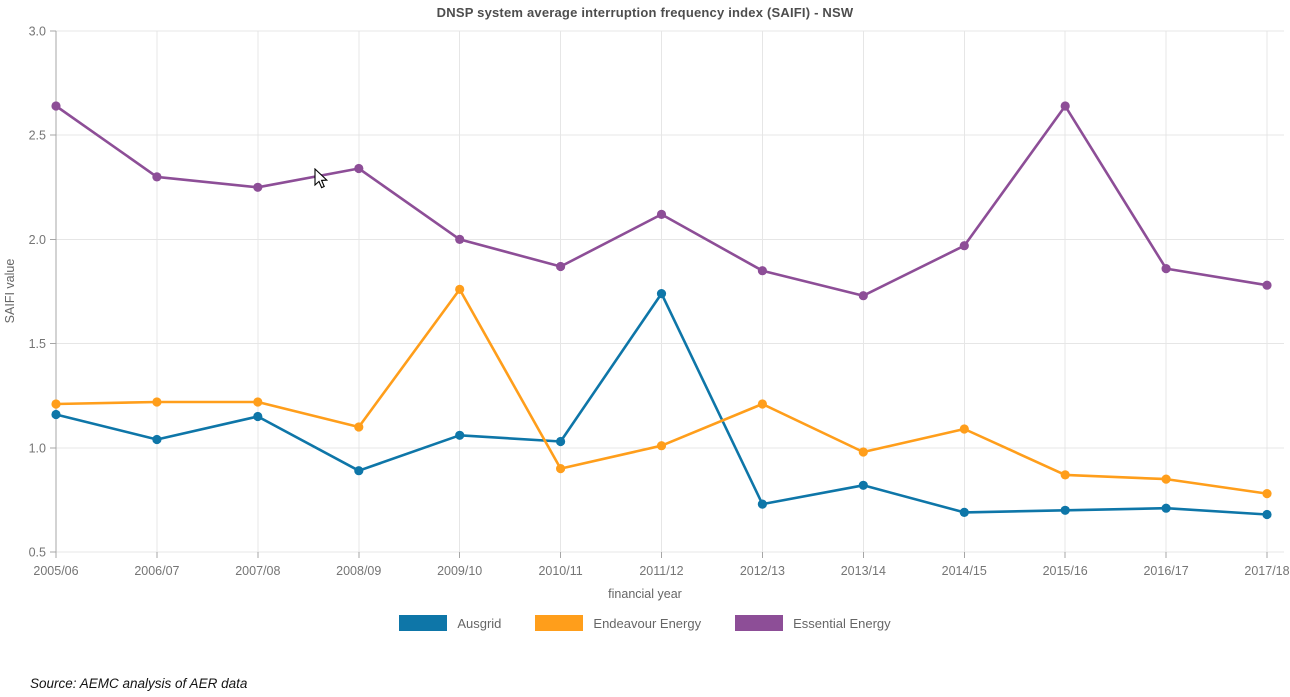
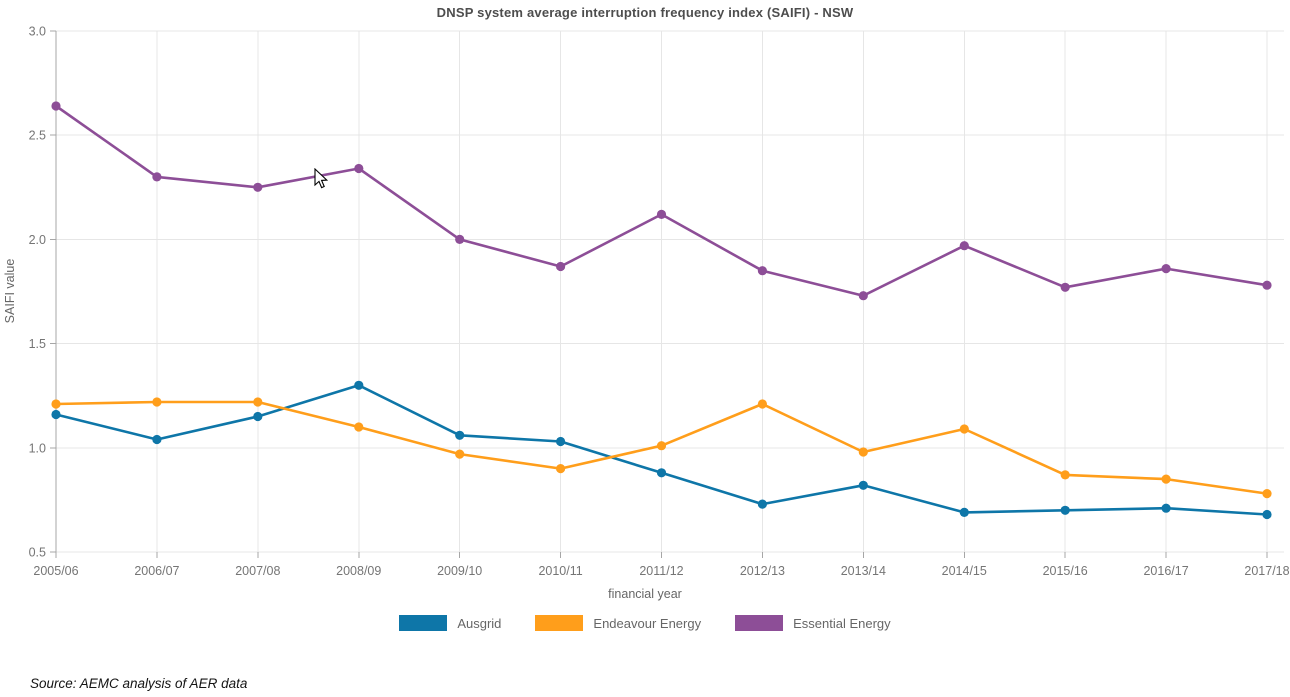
Ausgrid/2008/09: 0.89 -> 1.30
Endeavour Energy/2009/10: 1.76 -> 0.97
Ausgrid/2011/12: 1.74 -> 0.88
Essential Energy/2015/16: 2.64 -> 1.77
